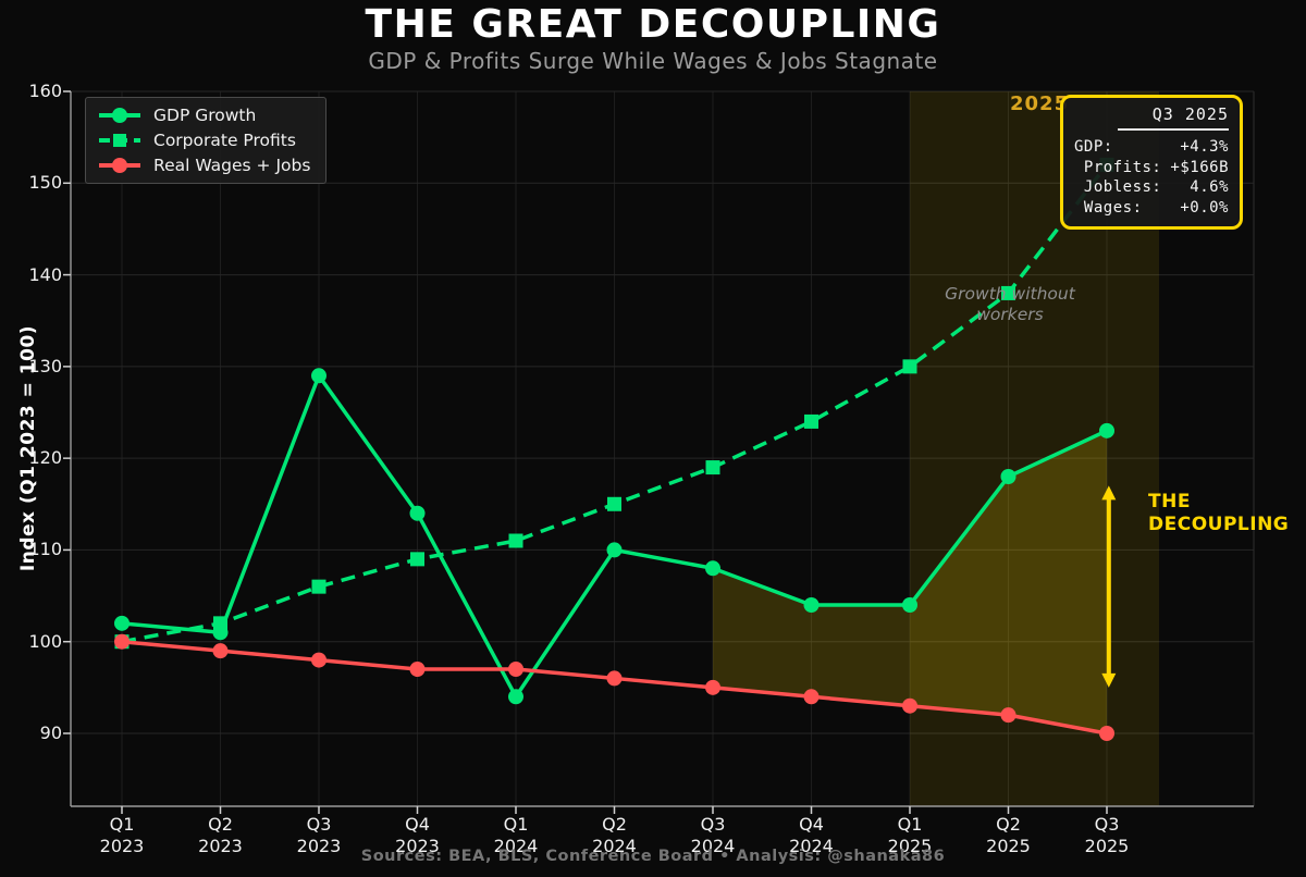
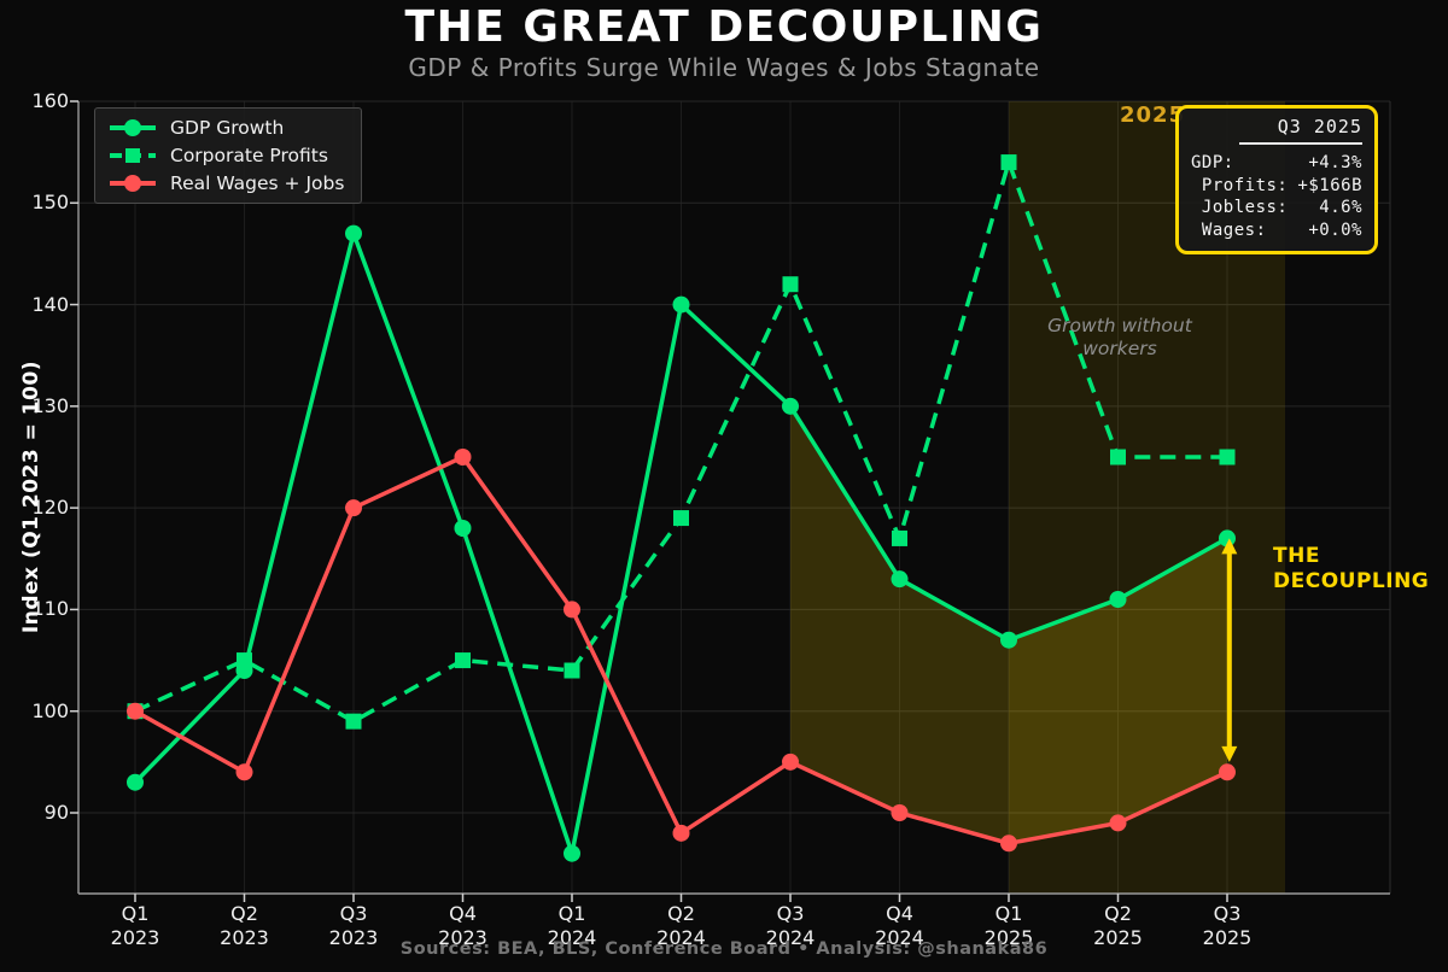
GDP Growth/Q1 2023: 102 -> 93
Corporate Profits/Q2 2023: 102 -> 105
GDP Growth/Q2 2023: 101 -> 104
Real Wages + Jobs/Q2 2023: 99 -> 94
Corporate Profits/Q3 2023: 106 -> 99
GDP Growth/Q3 2023: 129 -> 147
Real Wages + Jobs/Q3 2023: 98 -> 120
Corporate Profits/Q4 2023: 109 -> 105
GDP Growth/Q4 2023: 114 -> 118
Real Wages + Jobs/Q4 2023: 97 -> 125
Corporate Profits/Q1 2024: 111 -> 104
GDP Growth/Q1 2024: 94 -> 86
Real Wages + Jobs/Q1 2024: 97 -> 110
Corporate Profits/Q2 2024: 115 -> 119
GDP Growth/Q2 2024: 110 -> 140
Real Wages + Jobs/Q2 2024: 96 -> 88
Corporate Profits/Q3 2024: 119 -> 142
GDP Growth/Q3 2024: 108 -> 130
Corporate Profits/Q4 2024: 124 -> 117
GDP Growth/Q4 2024: 104 -> 113
Real Wages + Jobs/Q4 2024: 94 -> 90
Corporate Profits/Q1 2025: 130 -> 154
GDP Growth/Q1 2025: 104 -> 107
Real Wages + Jobs/Q1 2025: 93 -> 87
Corporate Profits/Q2 2025: 138 -> 125
GDP Growth/Q2 2025: 118 -> 111
Real Wages + Jobs/Q2 2025: 92 -> 89
Corporate Profits/Q3 2025: 152 -> 125
GDP Growth/Q3 2025: 123 -> 117
Real Wages + Jobs/Q3 2025: 90 -> 94
